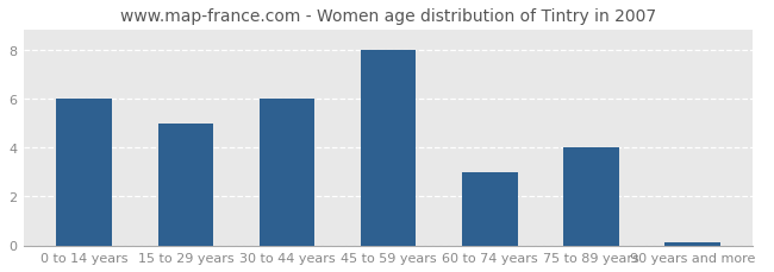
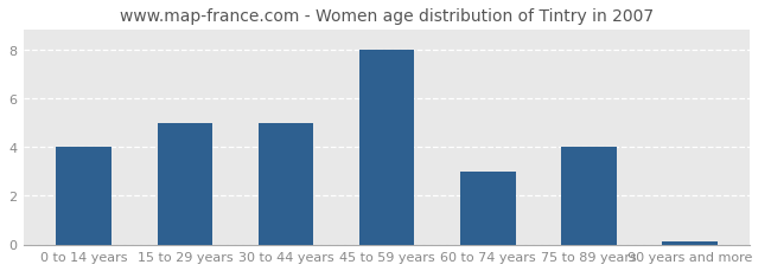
0 to 14 years: 6.0 -> 4.0
30 to 44 years: 6.0 -> 5.0
